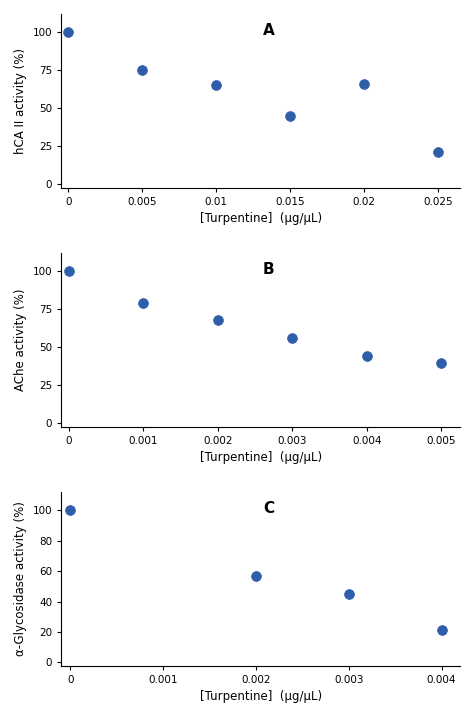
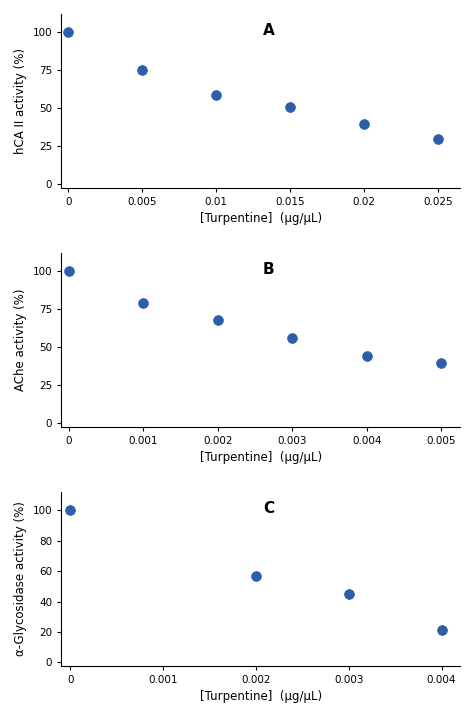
0.01: 65 -> 59
0.015: 45 -> 51
0.02: 66 -> 40
0.025: 21 -> 30
